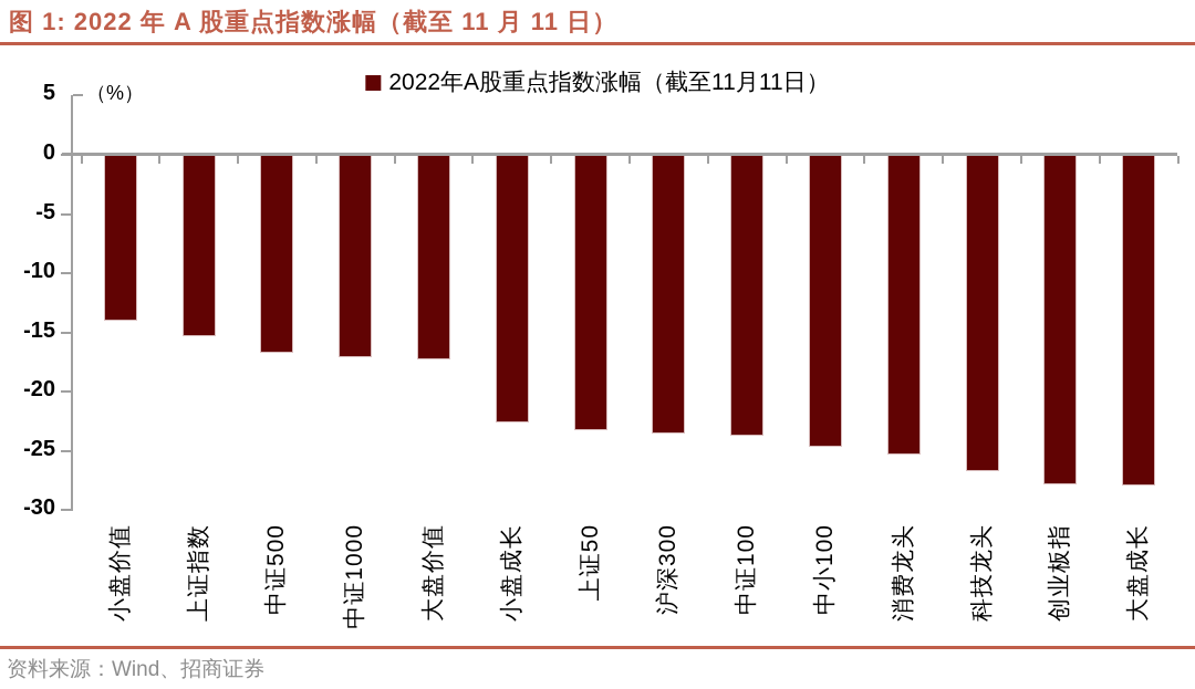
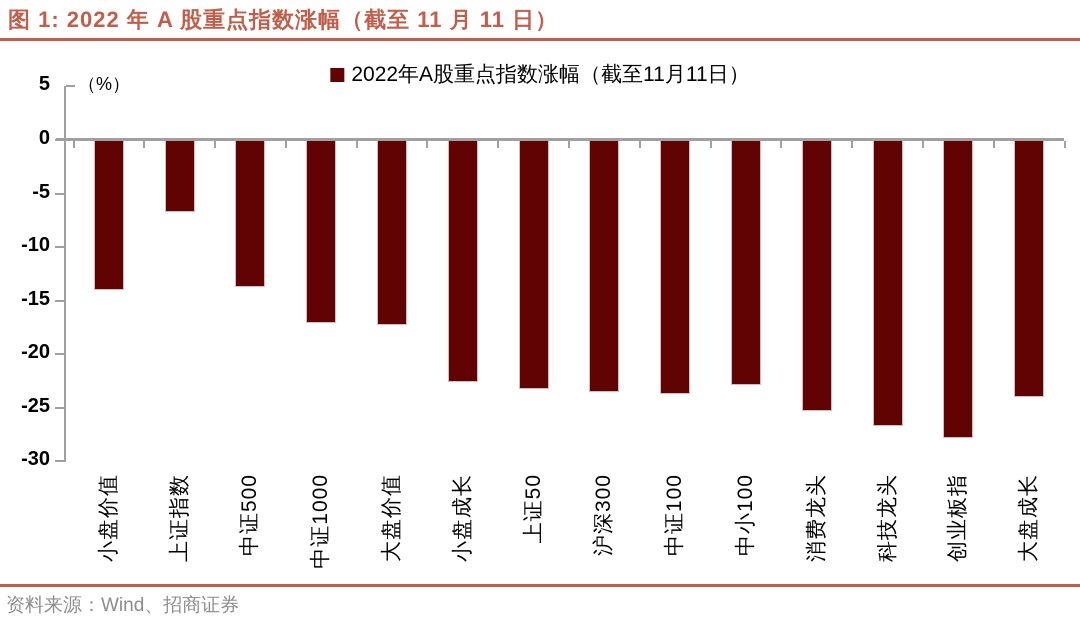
上证指数: -15.2 -> -6.6
中证500: -16.6 -> -13.6
中小100: -24.5 -> -22.8
大盘成长: -27.8 -> -23.9
